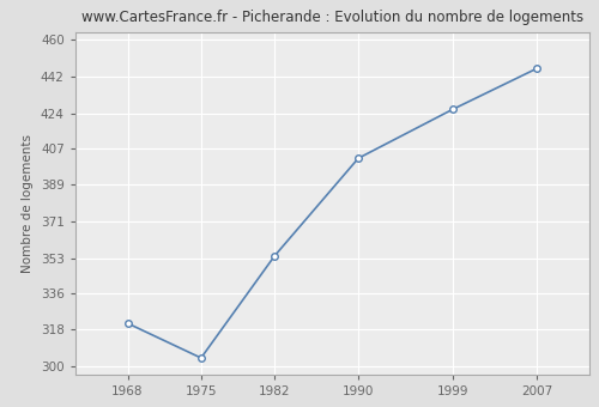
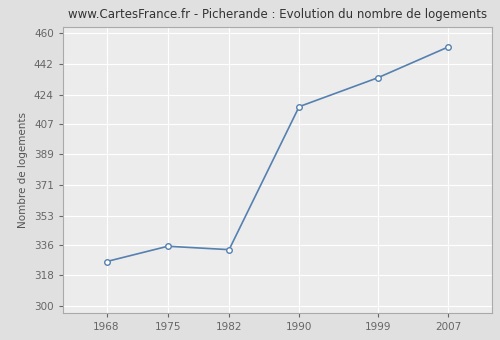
1968: 321 -> 326
1975: 304 -> 335
1982: 354 -> 333
1990: 402 -> 417
1999: 426 -> 434
2007: 446 -> 452
